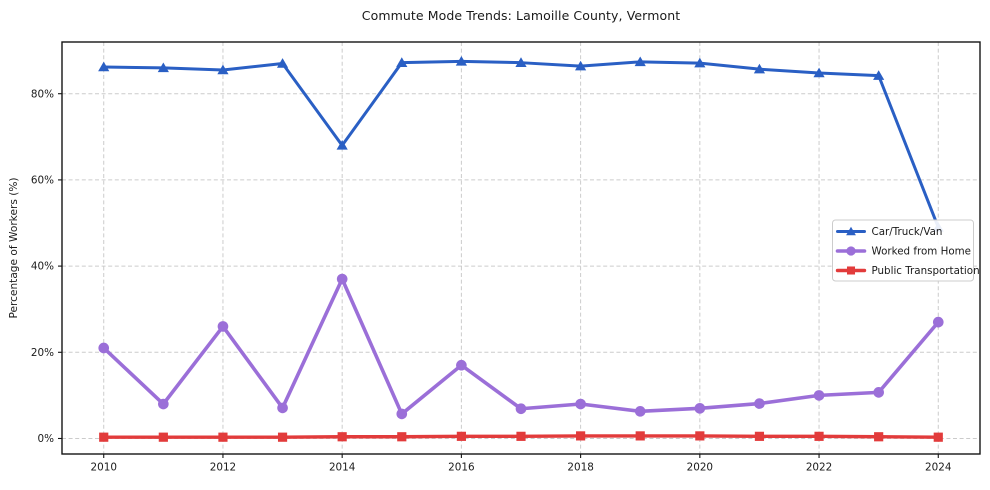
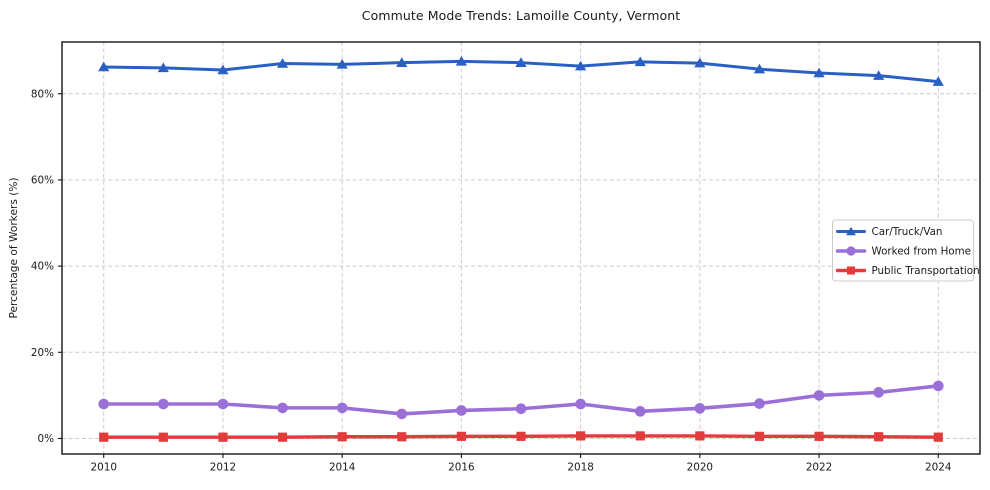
Worked from Home/2010: 21% -> 8%
Worked from Home/2012: 26% -> 8%
Car/Truck/Van/2014: 68% -> 87%
Worked from Home/2014: 37% -> 7%
Worked from Home/2016: 17% -> 6%
Car/Truck/Van/2024: 49% -> 83%
Worked from Home/2024: 27% -> 12%
